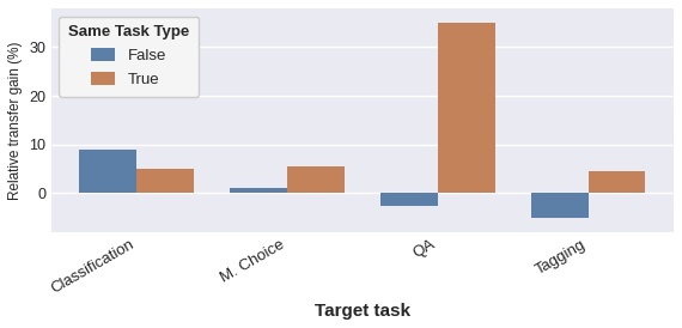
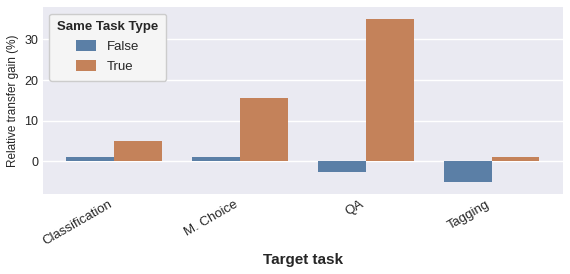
False/Classification: 9.0 -> 1.2
True/M. Choice: 5.5 -> 15.5
True/Tagging: 4.5 -> 1.2
